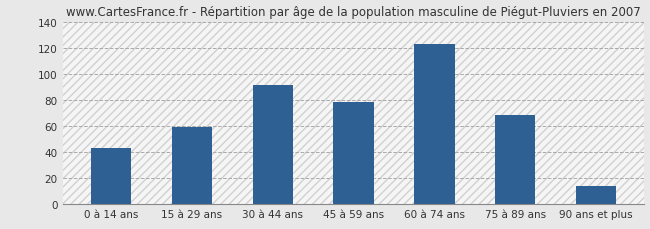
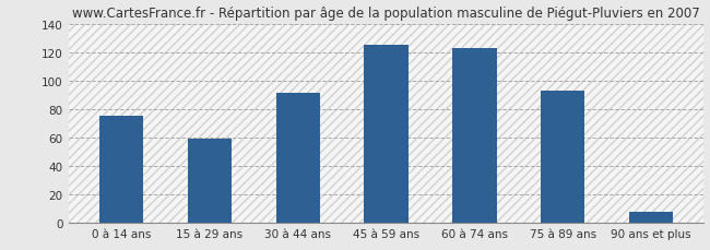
0 à 14 ans: 43 -> 75
45 à 59 ans: 78 -> 125
75 à 89 ans: 68 -> 93
90 ans et plus: 14 -> 8
